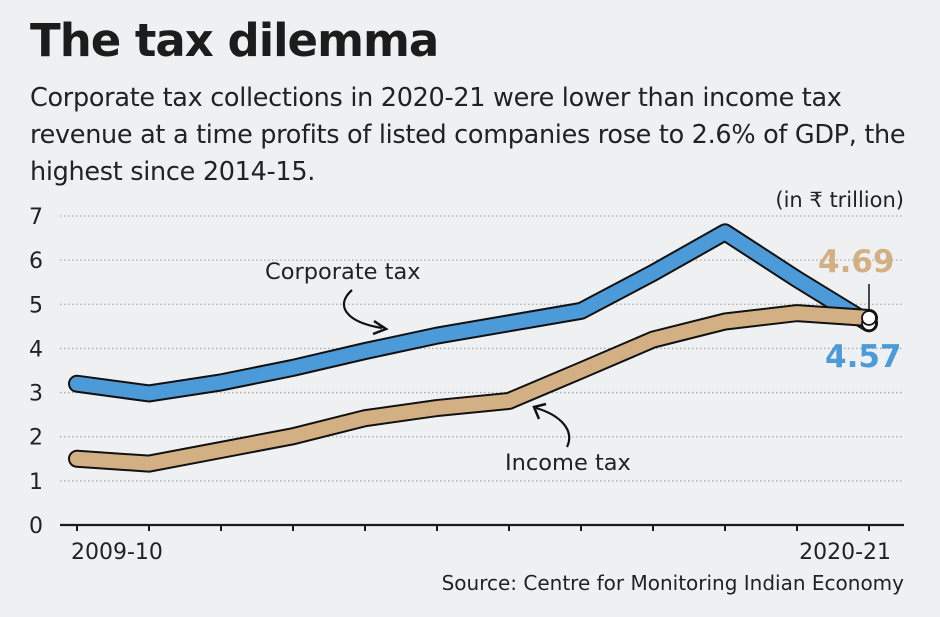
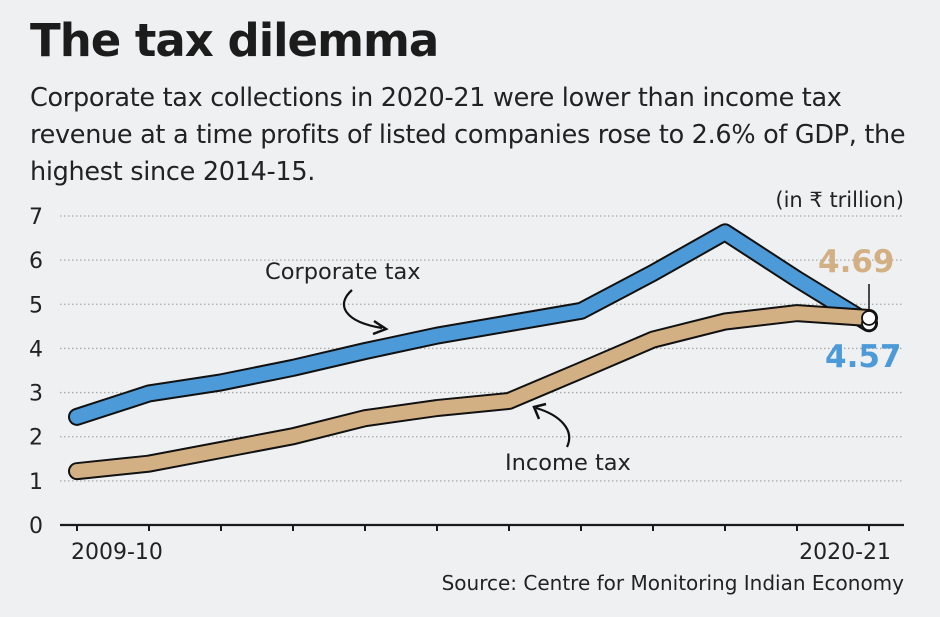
Corporate tax/2009-10: 3.2 -> 2.5
Income tax/2009-10: 1.5 -> 1.2
